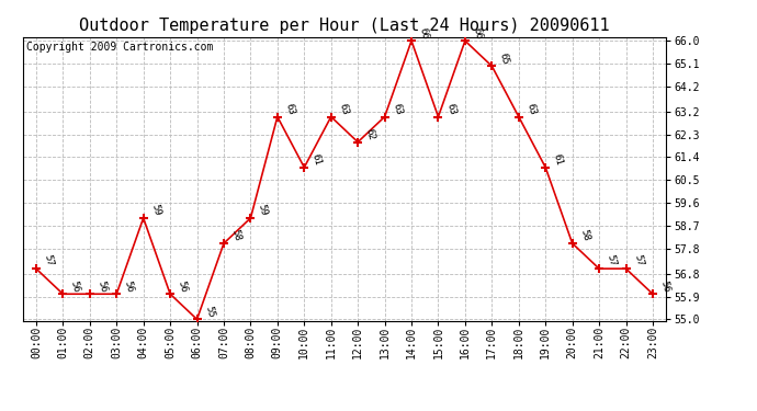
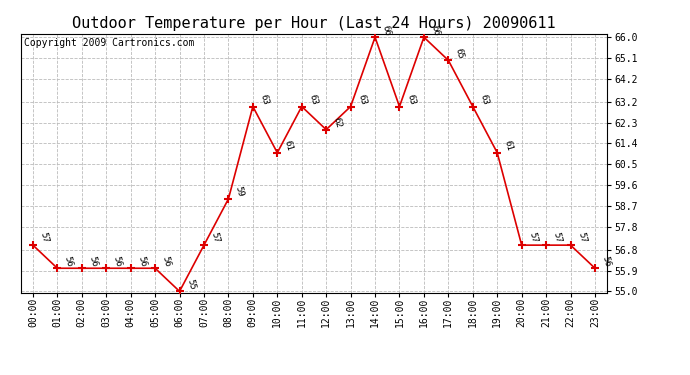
04:00: 59 -> 56
07:00: 58 -> 57
20:00: 58 -> 57
